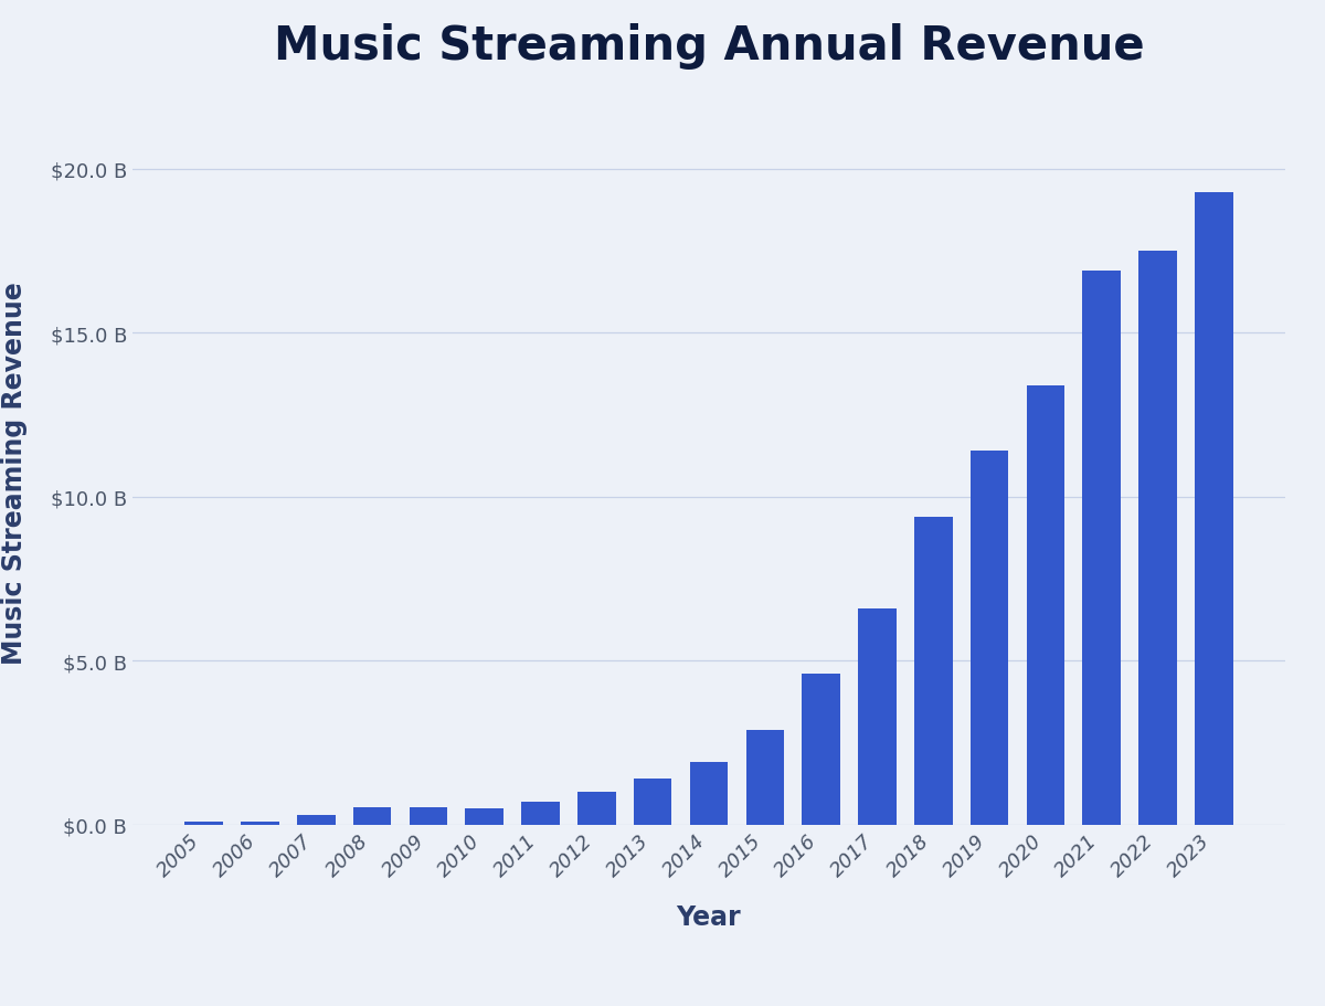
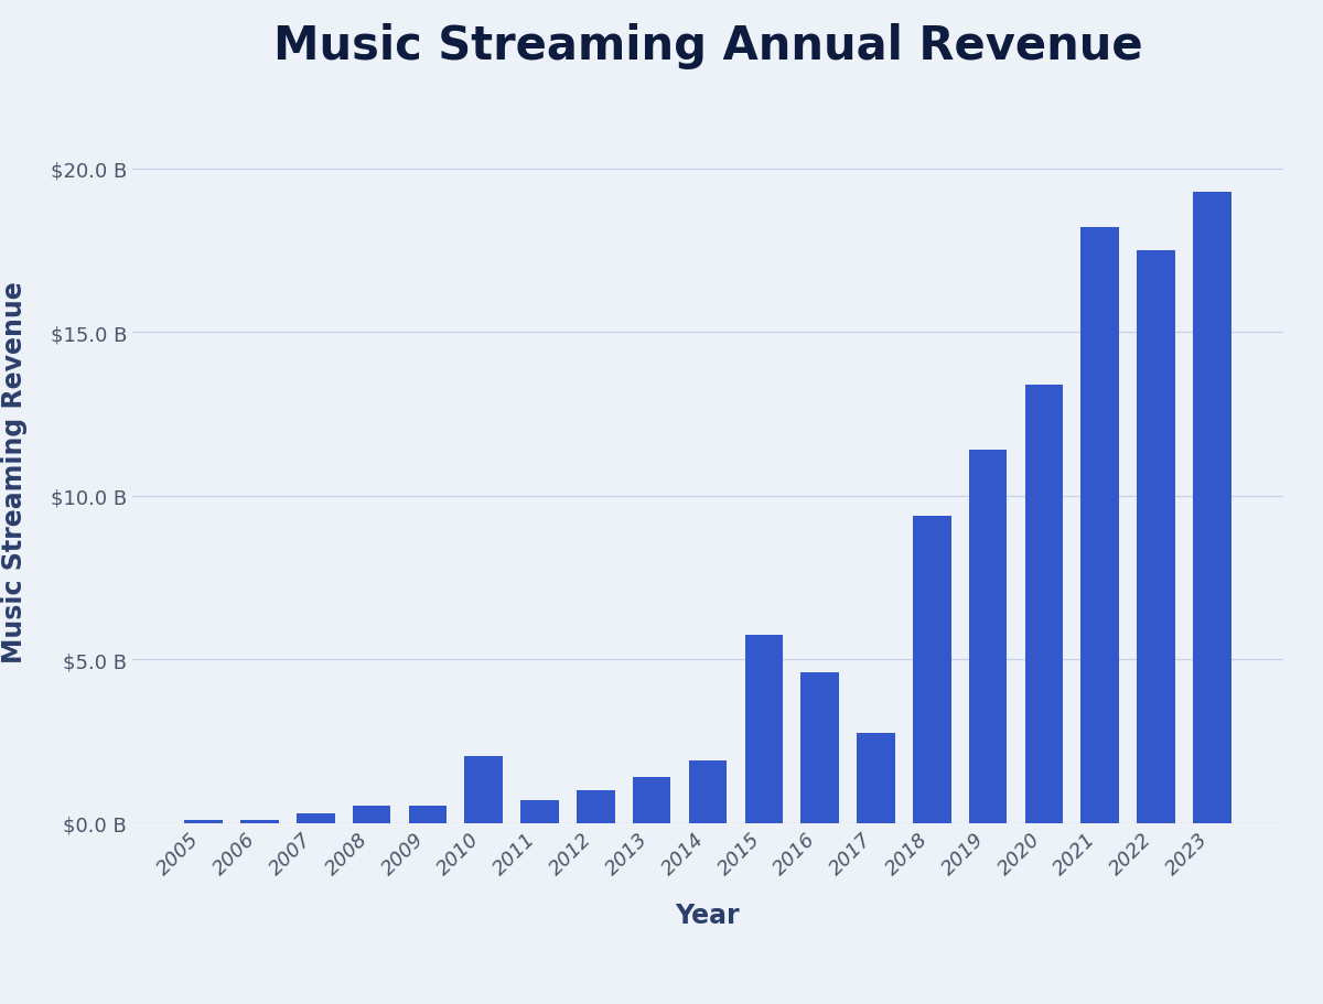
2010: $0.50 B -> $2.05 B
2015: $2.90 B -> $5.75 B
2017: $6.60 B -> $2.75 B
2021: $16.90 B -> $18.20 B
